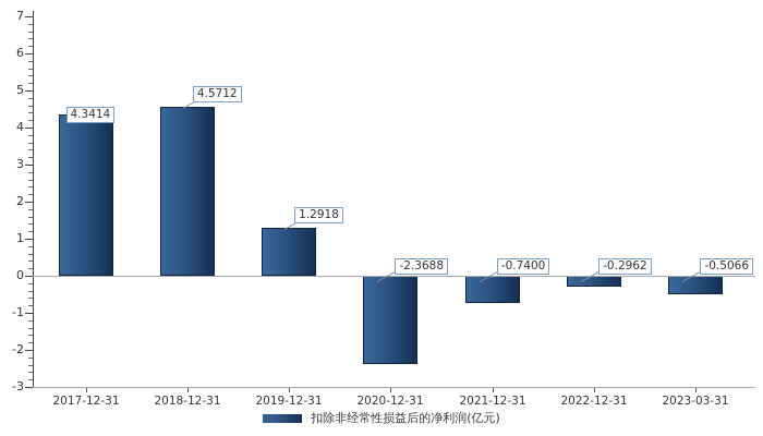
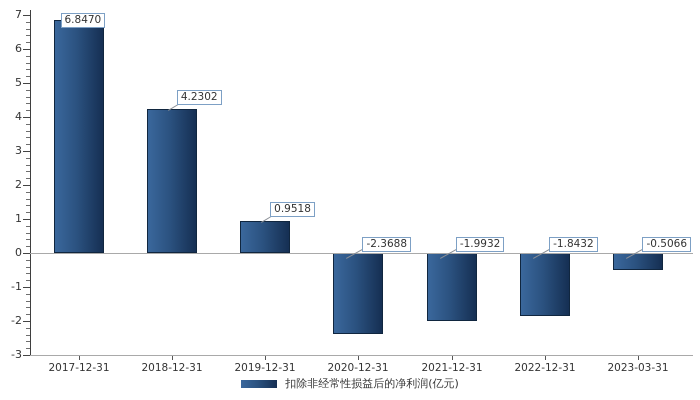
2017-12-31: 4.3414 -> 6.8470
2018-12-31: 4.5712 -> 4.2302
2019-12-31: 1.2918 -> 0.9518
2021-12-31: -0.7400 -> -1.9932
2022-12-31: -0.2962 -> -1.8432
